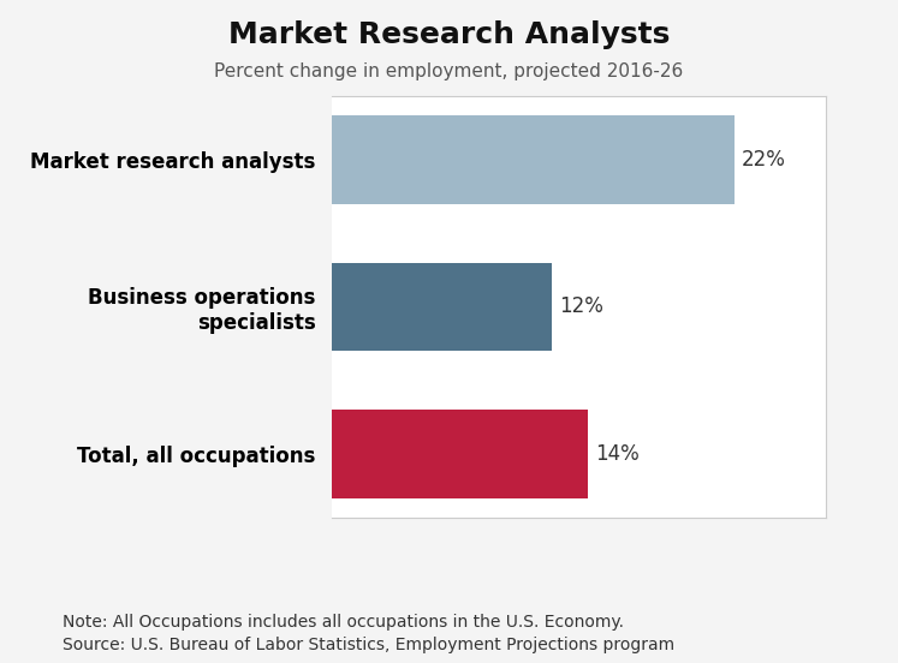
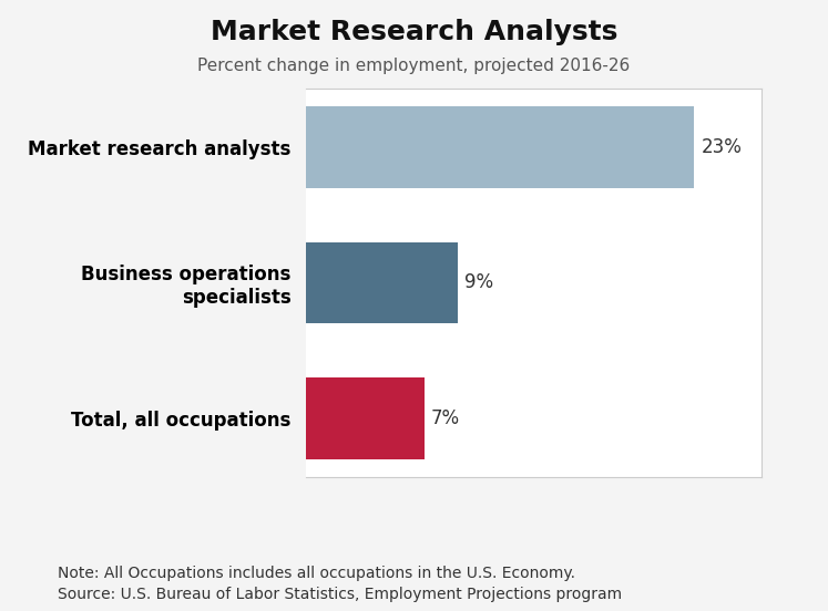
Market research analysts: 22% -> 23%
Business operations specialists: 12% -> 9%
Total, all occupations: 14% -> 7%
